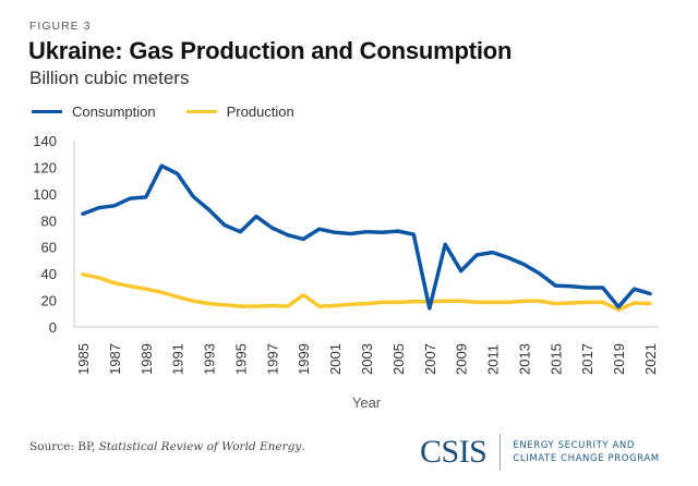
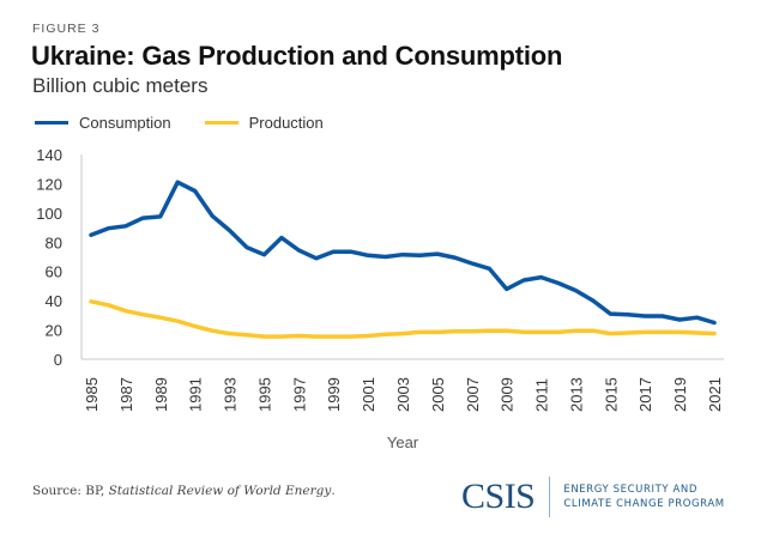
Consumption/1999: 66 -> 74
Production/1999: 24 -> 16
Consumption/2007: 14 -> 66
Consumption/2009: 42 -> 48
Consumption/2019: 15 -> 27
Production/2019: 13 -> 18
